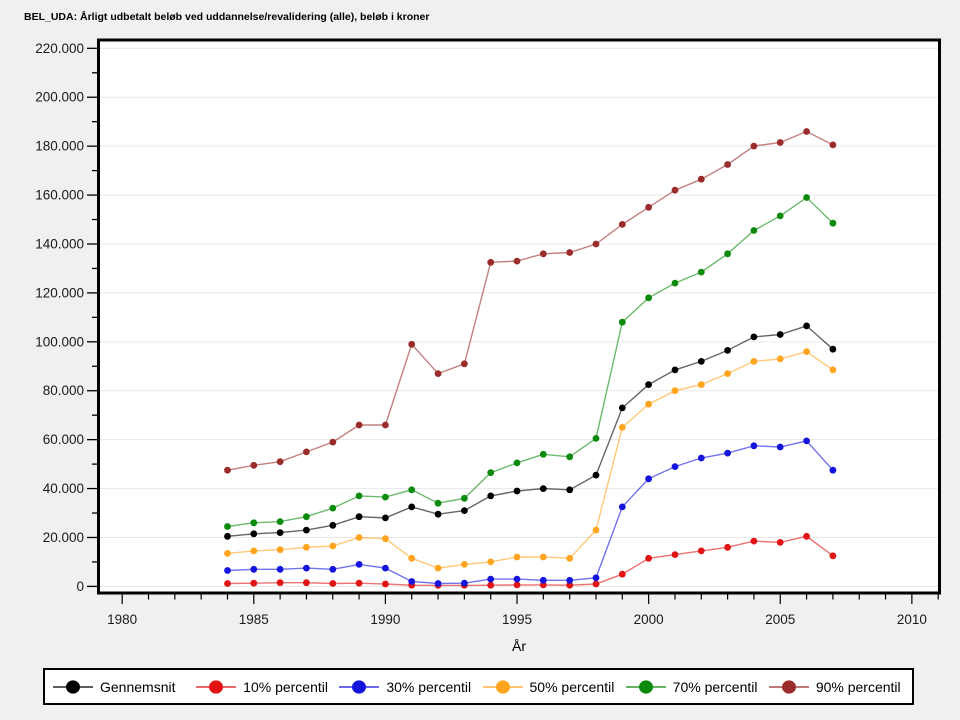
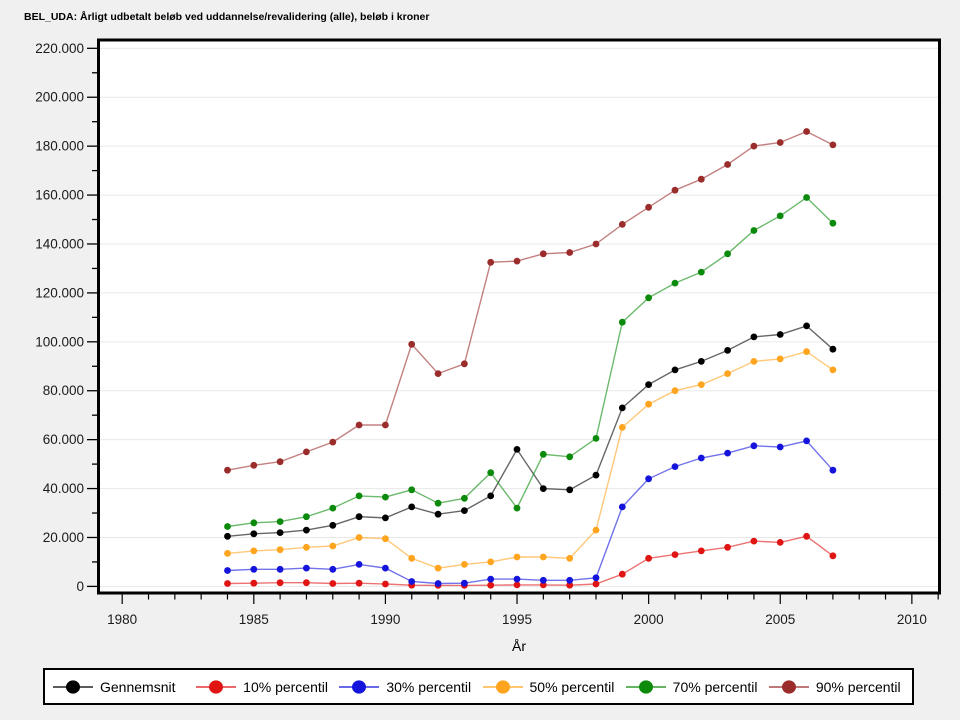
Gennemsnit/1995: 39000 -> 56000
70% percentil/1995: 50000 -> 32000
